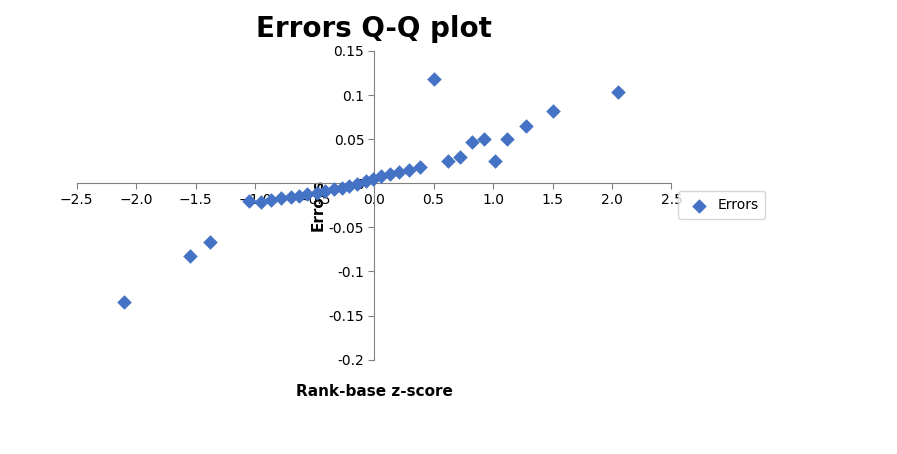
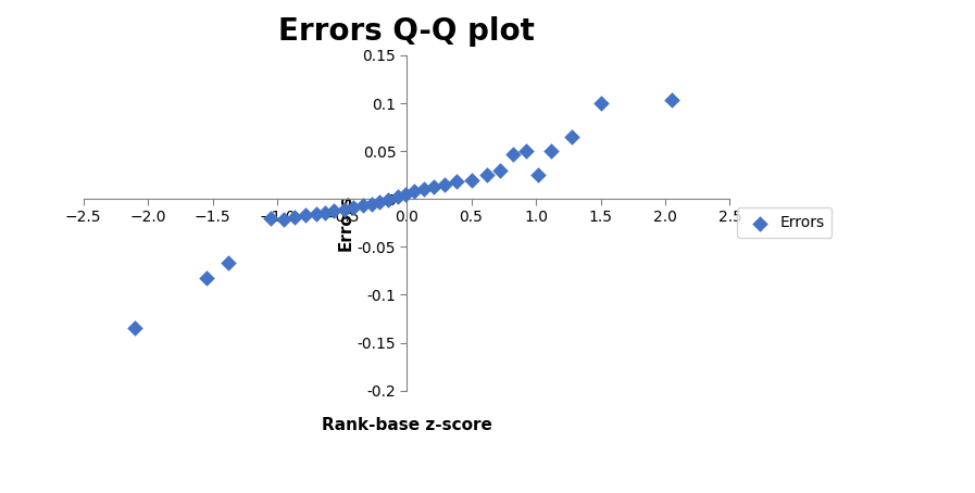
0.5: 0.118 -> 0.020
1.5: 0.082 -> 0.100
